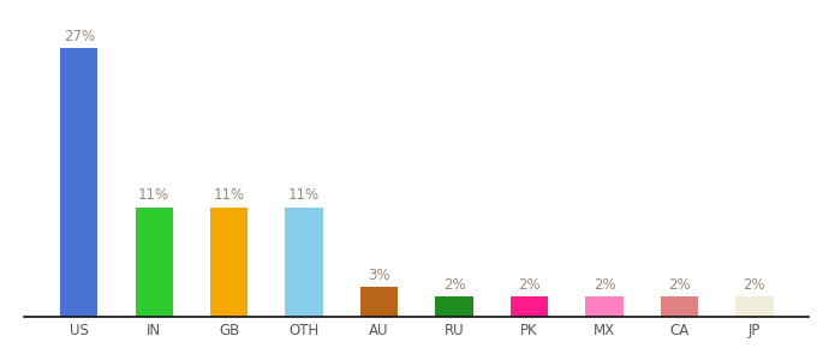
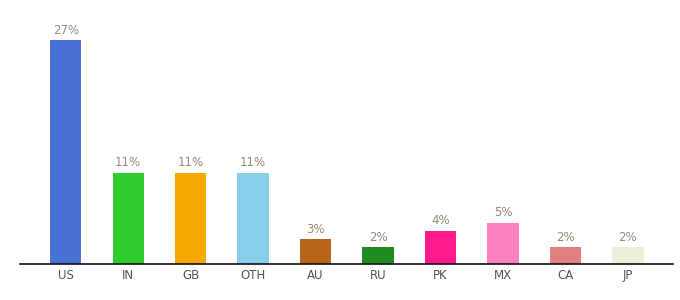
PK: 2% -> 4%
MX: 2% -> 5%
